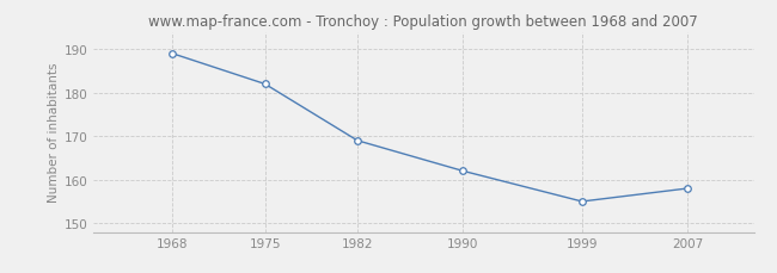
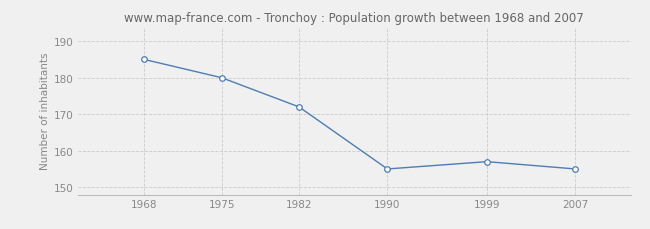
1968: 189 -> 185
1975: 182 -> 180
1982: 169 -> 172
1990: 162 -> 155
1999: 155 -> 157
2007: 158 -> 155
